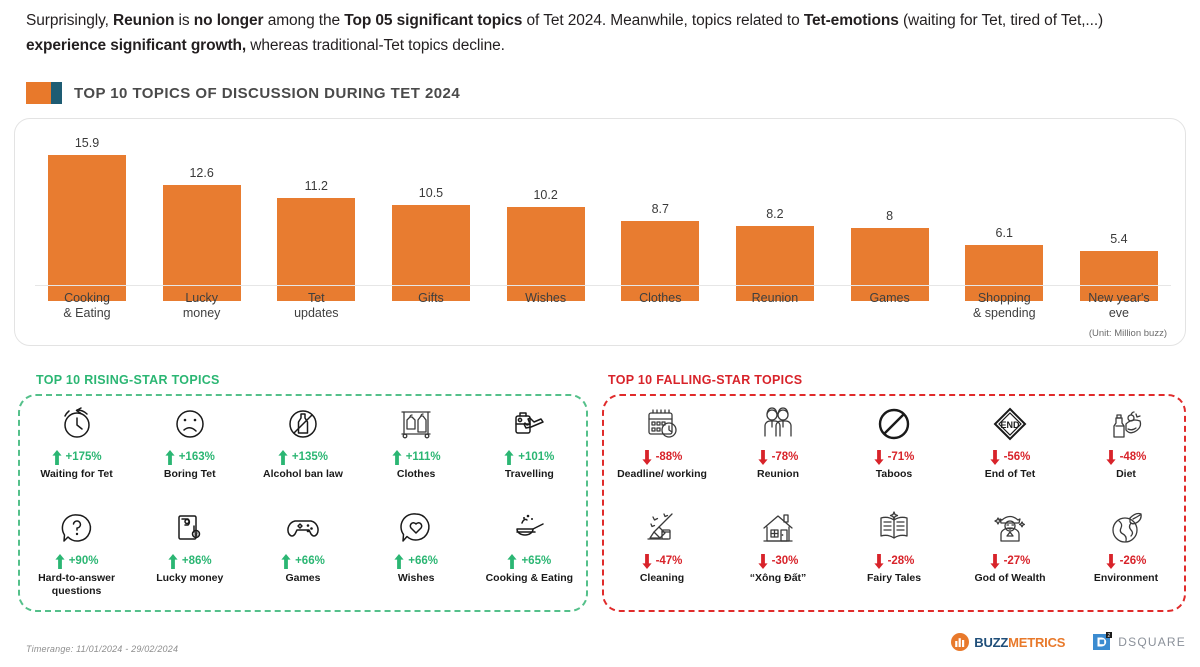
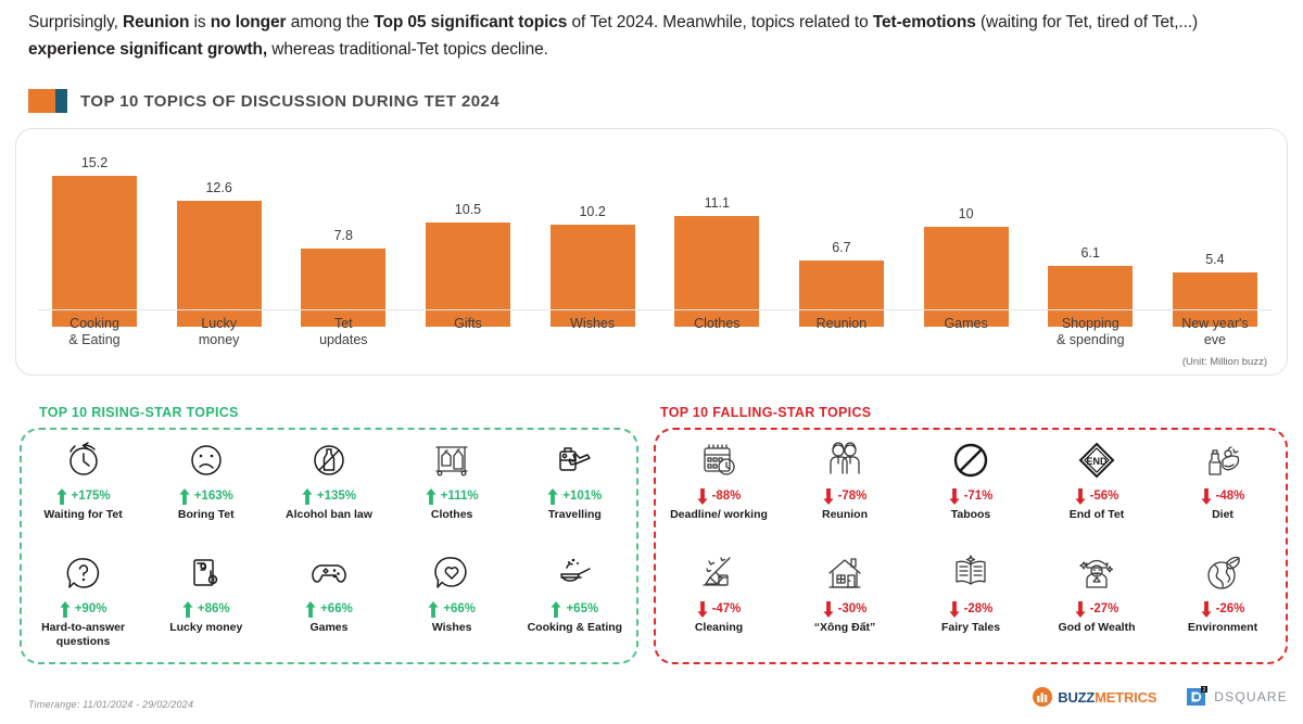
Cooking & Eating: 15.9 -> 15.2
Tet updates: 11.2 -> 7.8
Clothes: 8.7 -> 11.1
Reunion: 8.2 -> 6.7
Games: 8 -> 10
